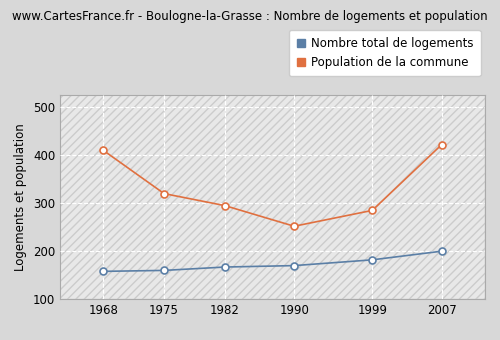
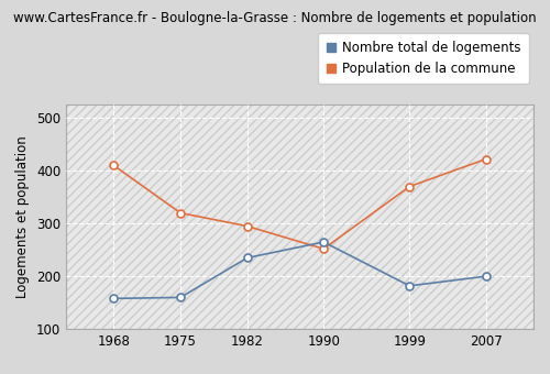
Nombre total de logements/1982: 167 -> 235
Nombre total de logements/1990: 170 -> 265
Population de la commune/1999: 285 -> 370
